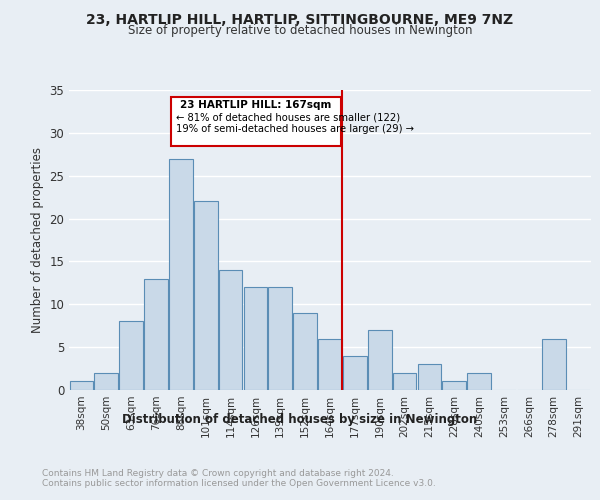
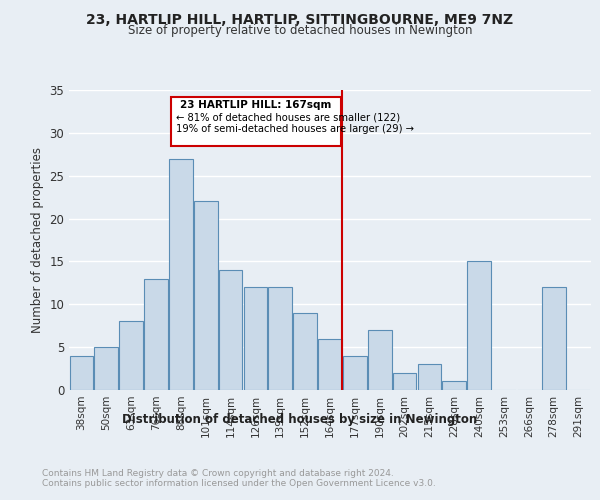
38sqm: 1 -> 4
50sqm: 2 -> 5
240sqm: 2 -> 15
278sqm: 6 -> 12
